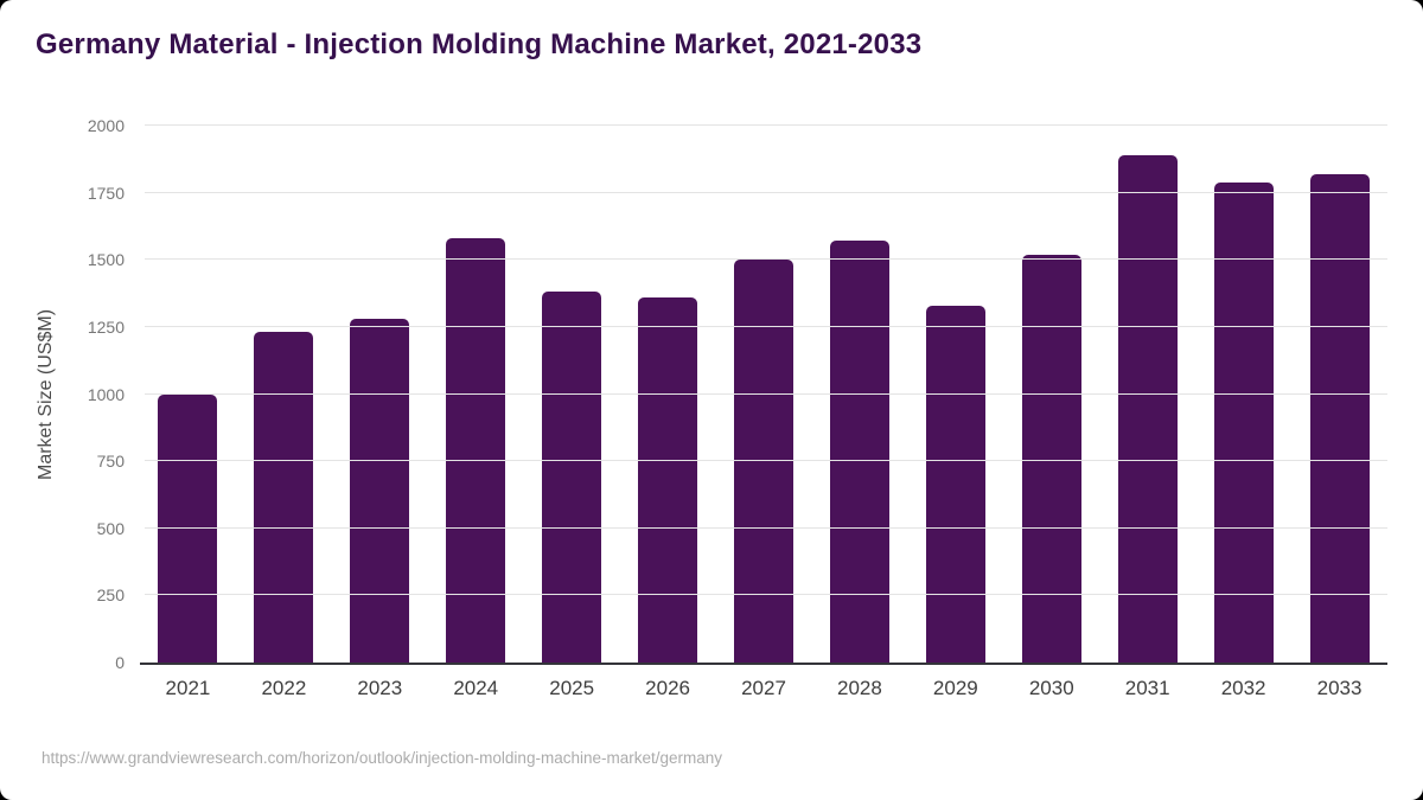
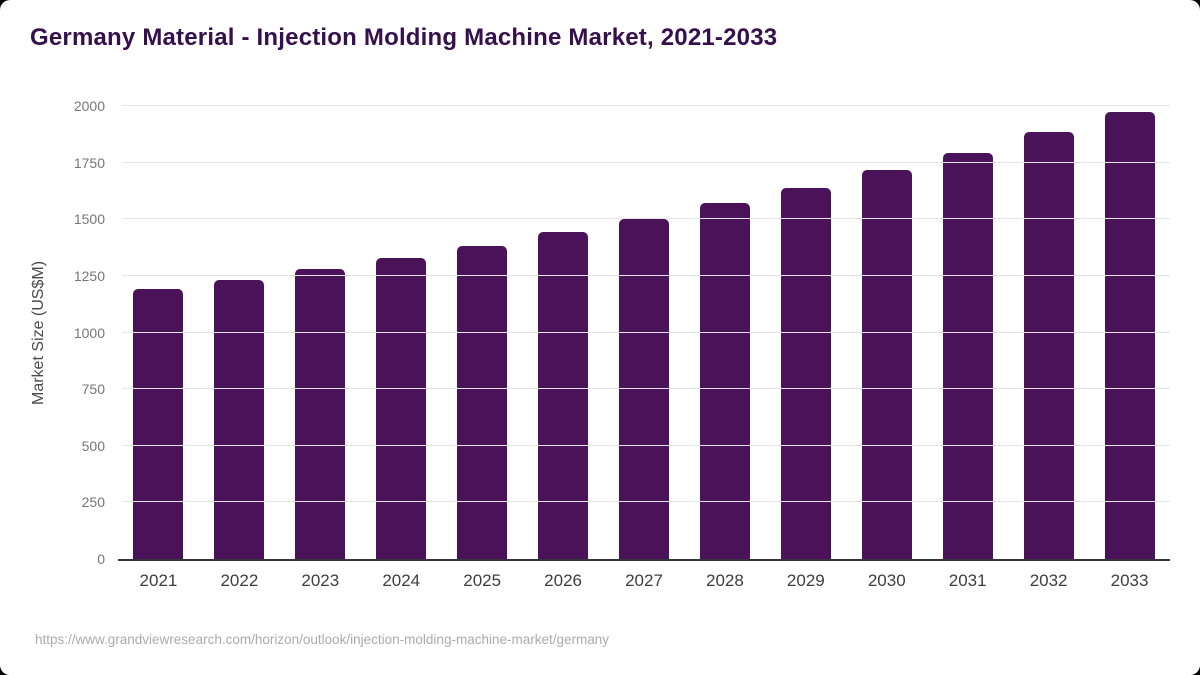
2021: 1000 -> 1190
2024: 1580 -> 1330
2026: 1360 -> 1440
2029: 1330 -> 1640
2030: 1520 -> 1720
2031: 1890 -> 1790
2032: 1790 -> 1880
2033: 1820 -> 1970
